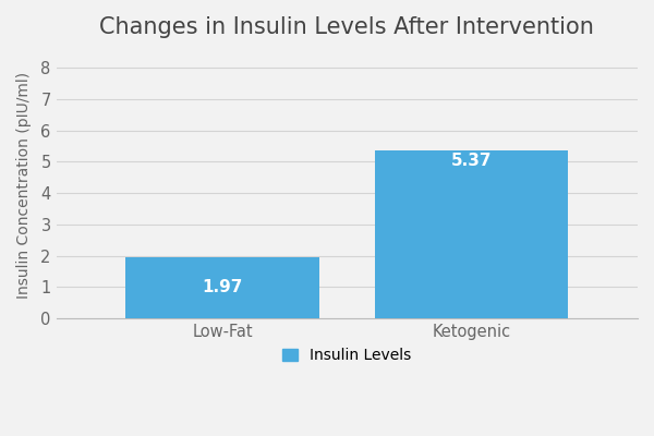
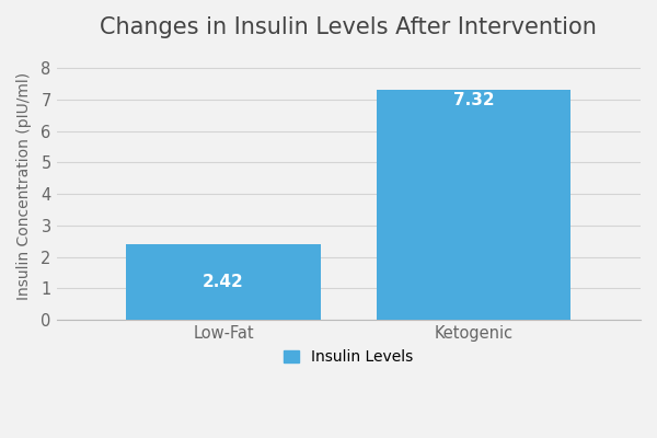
Low-Fat: 1.97 -> 2.42
Ketogenic: 5.37 -> 7.32
